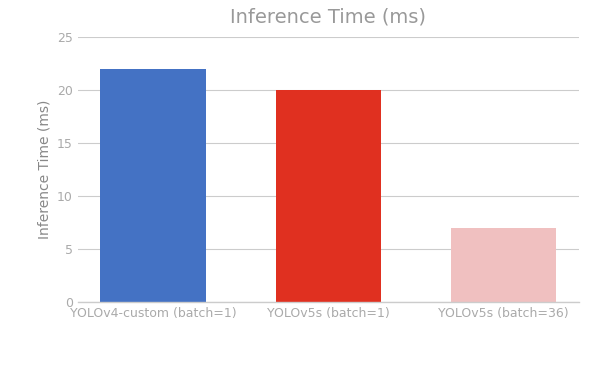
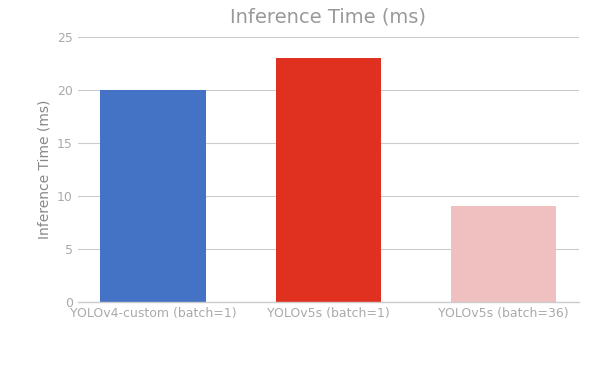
YOLOv4-custom (batch=1): 22 -> 20
YOLOv5s (batch=1): 20 -> 23
YOLOv5s (batch=36): 7 -> 9
